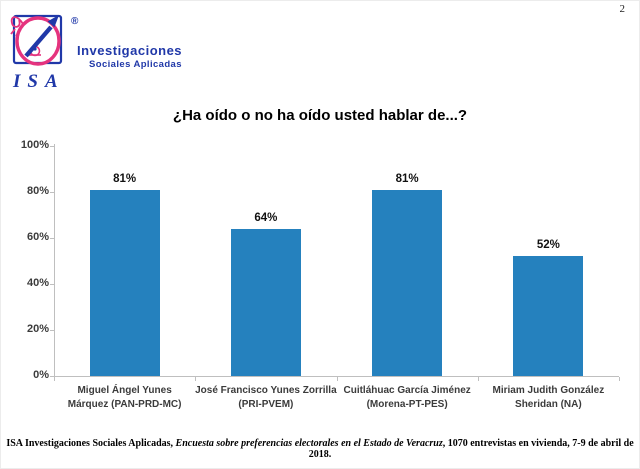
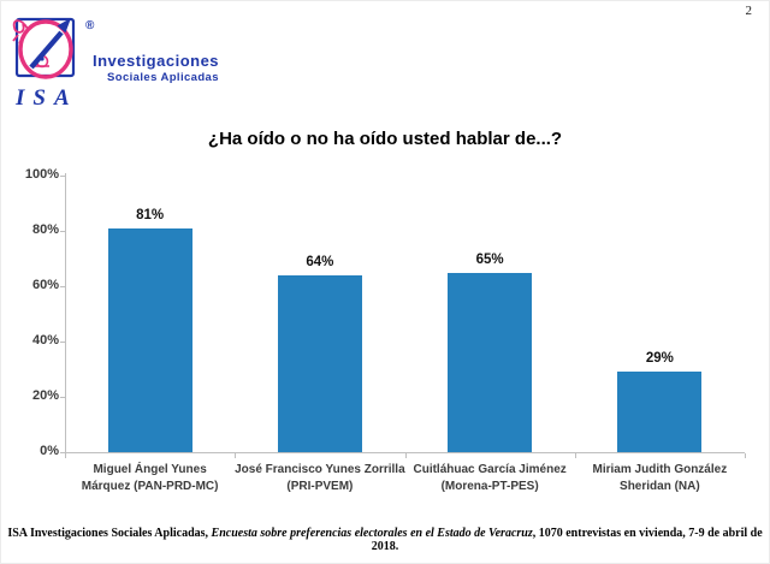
Cuitláhuac García Jiménez (Morena-PT-PES): 81% -> 65%
Miriam Judith González Sheridan (NA): 52% -> 29%
